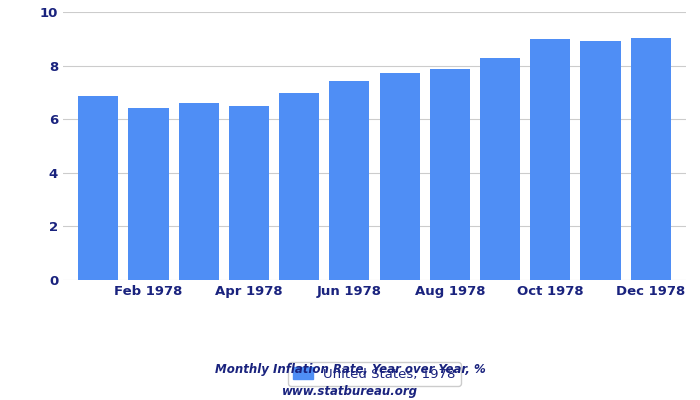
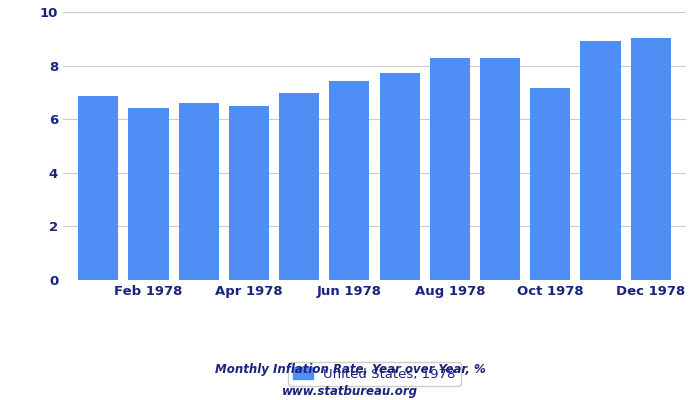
Aug 1978: 7.87 -> 8.30
Oct 1978: 9.00 -> 7.15
